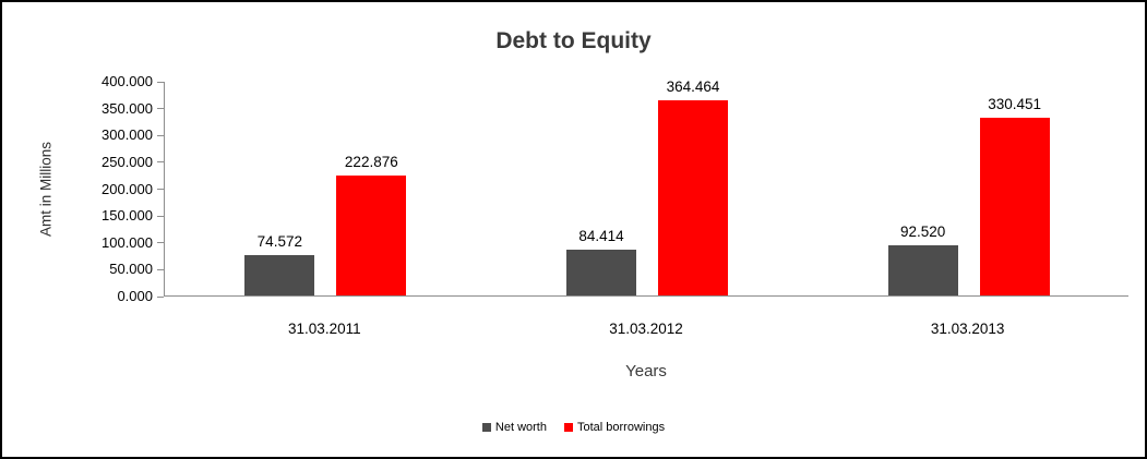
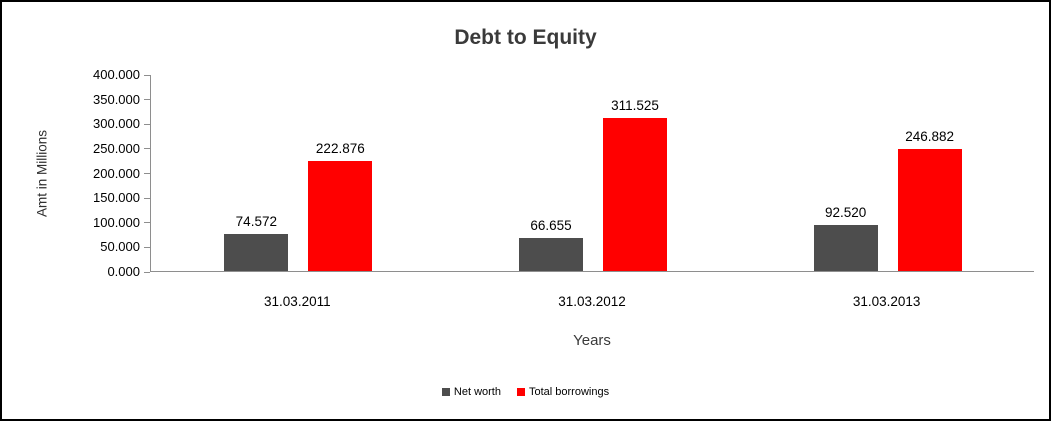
Net worth/31.03.2012: 84.414 -> 66.655
Total borrowings/31.03.2012: 364.464 -> 311.525
Total borrowings/31.03.2013: 330.451 -> 246.882
